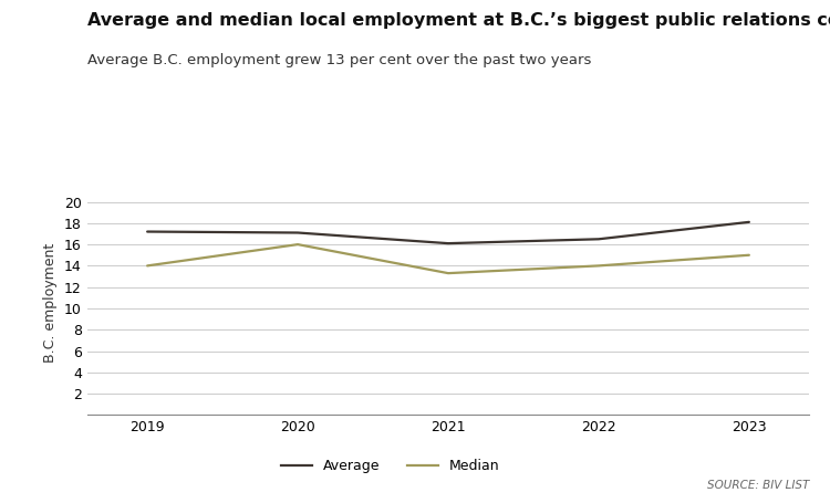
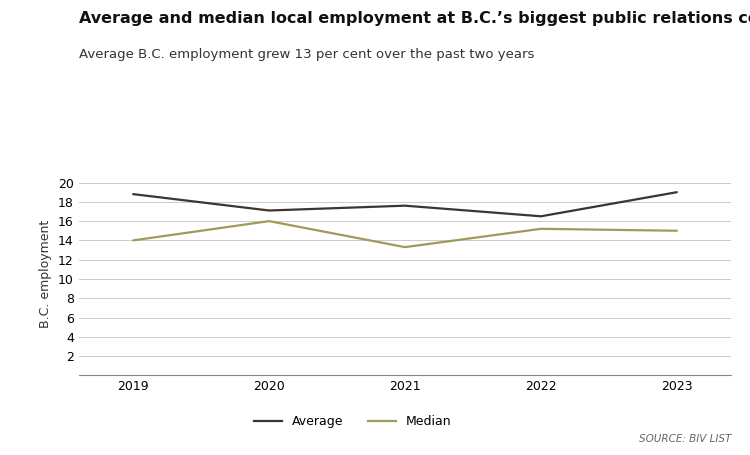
Average/2019: 17.2 -> 18.8
Average/2021: 16.1 -> 17.6
Median/2022: 14.0 -> 15.2
Average/2023: 18.1 -> 19.0
